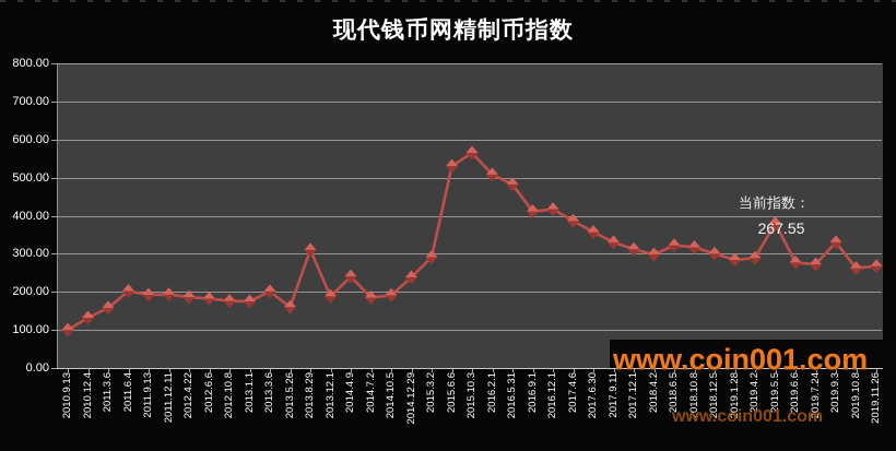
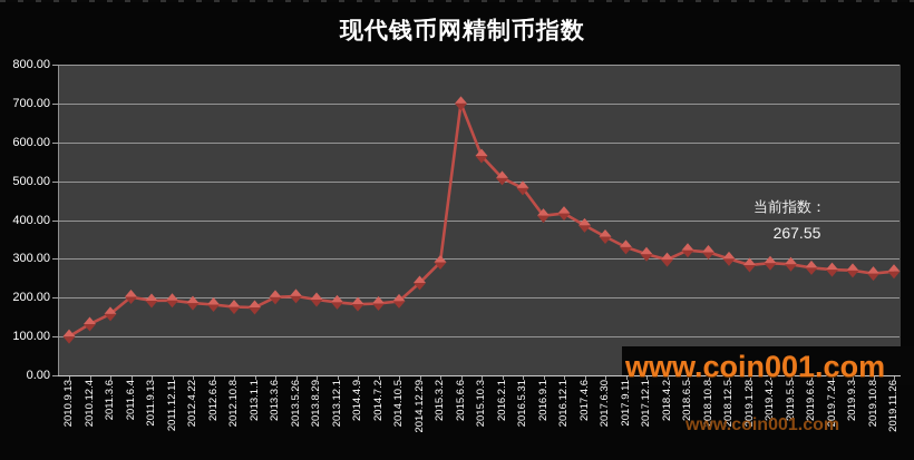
2013.5.26: 160 -> 200
2013.8.29: 310 -> 200
2014.4.9: 240 -> 180
2015.6.6: 530 -> 700
2019.5.5: 380 -> 290
2019.9.3: 330 -> 270
